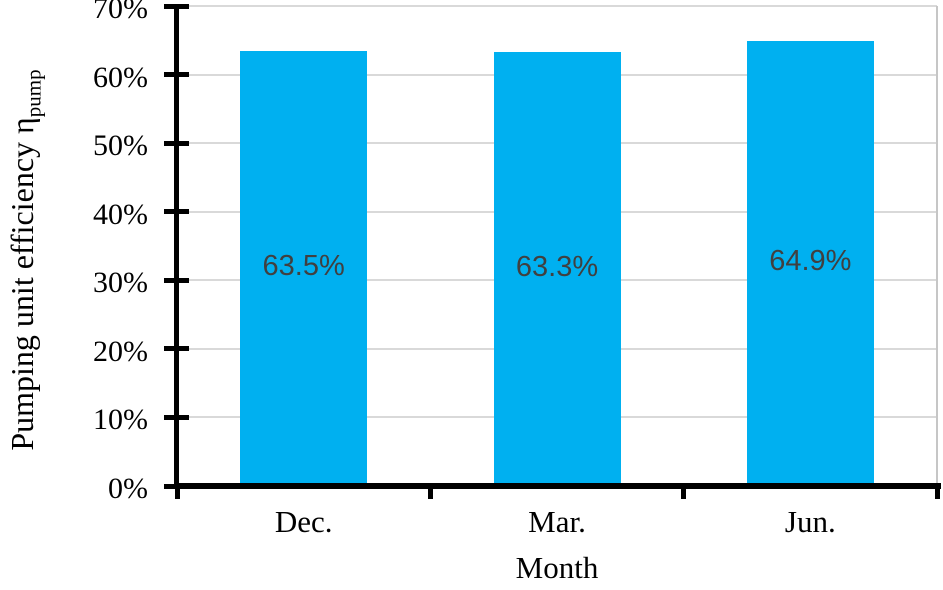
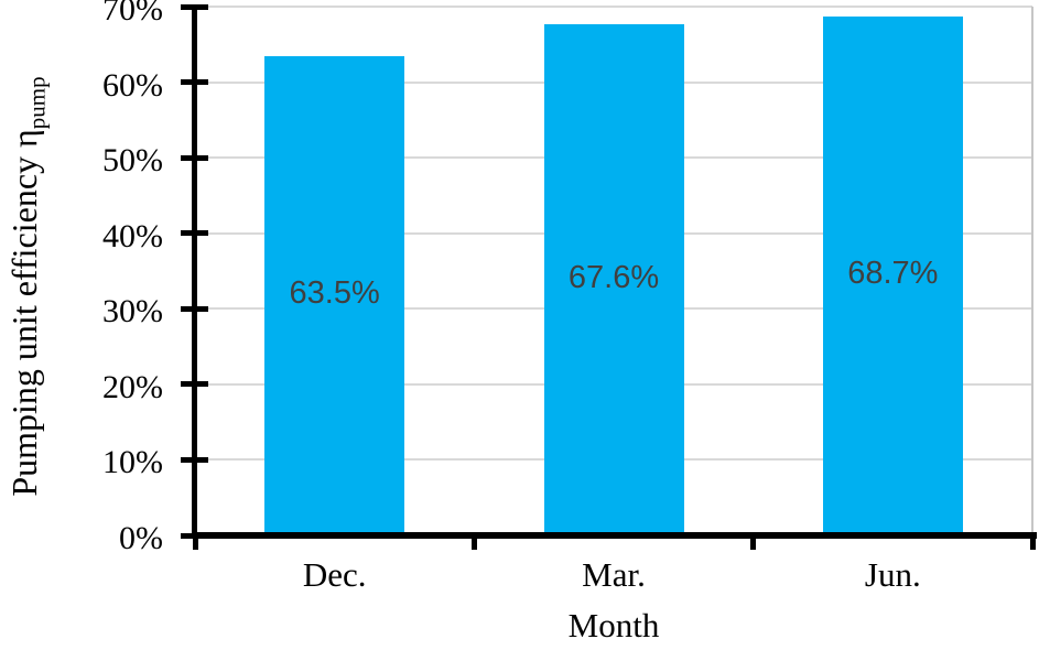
Mar.: 63.3% -> 67.6%
Jun.: 64.9% -> 68.7%
